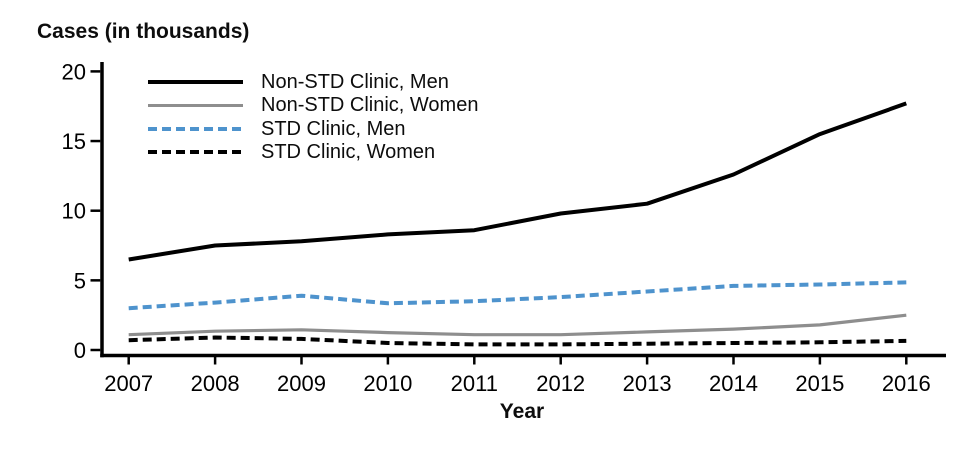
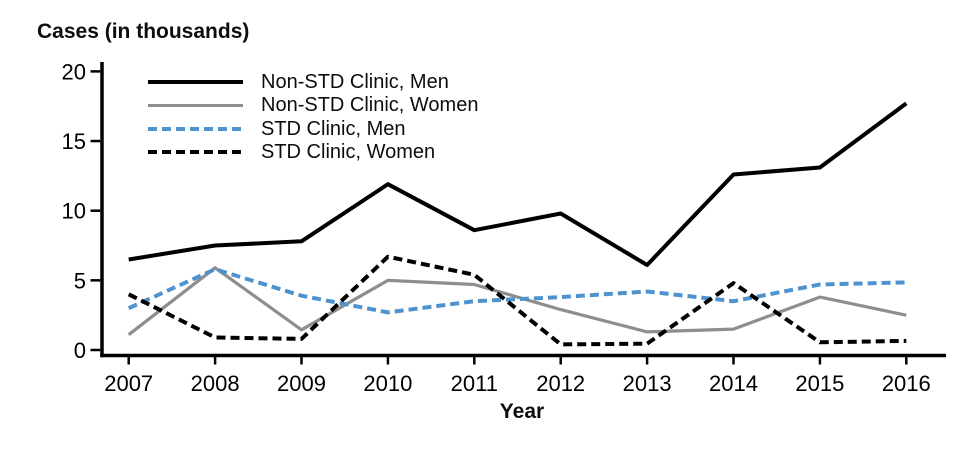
STD Clinic, Women/2007: 0.7 -> 4.0
Non-STD Clinic, Women/2008: 1.4 -> 5.9
STD Clinic, Men/2008: 3.4 -> 5.8
Non-STD Clinic, Men/2010: 8.3 -> 11.9
Non-STD Clinic, Women/2010: 1.2 -> 5.0
STD Clinic, Men/2010: 3.4 -> 2.7
STD Clinic, Women/2010: 0.5 -> 6.7
Non-STD Clinic, Women/2011: 1.1 -> 4.7
STD Clinic, Women/2011: 0.4 -> 5.4
Non-STD Clinic, Women/2012: 1.1 -> 2.9
Non-STD Clinic, Men/2013: 10.5 -> 6.1
STD Clinic, Men/2014: 4.6 -> 3.5
STD Clinic, Women/2014: 0.5 -> 4.8
Non-STD Clinic, Men/2015: 15.5 -> 13.1
Non-STD Clinic, Women/2015: 1.8 -> 3.8
